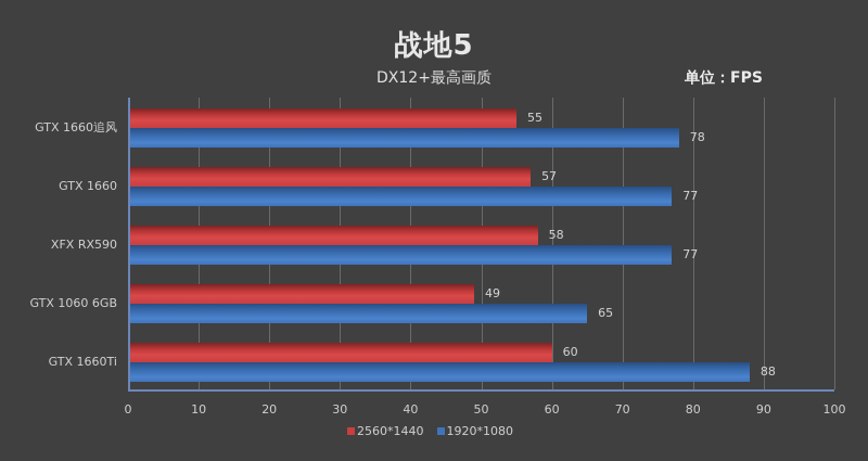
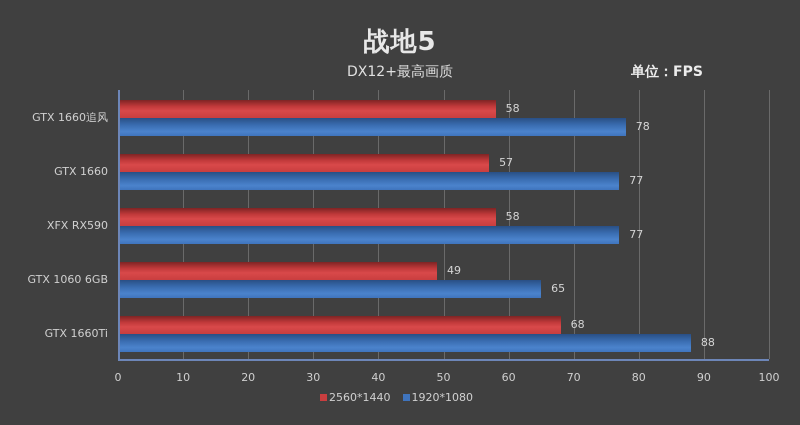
2560*1440/GTX 1660追风: 55 -> 58
2560*1440/GTX 1660Ti: 60 -> 68
